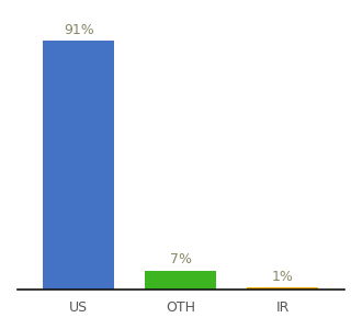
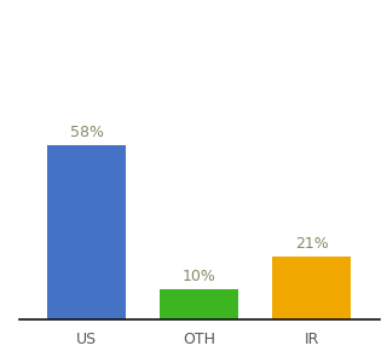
US: 91% -> 58%
OTH: 7% -> 10%
IR: 1% -> 21%
